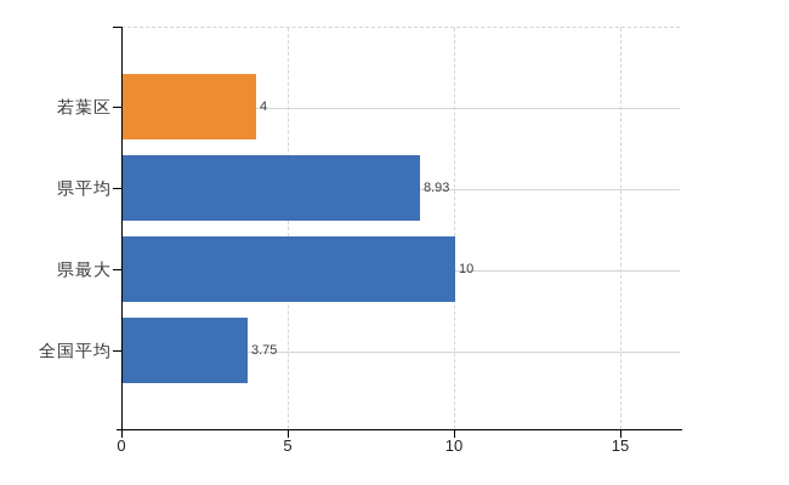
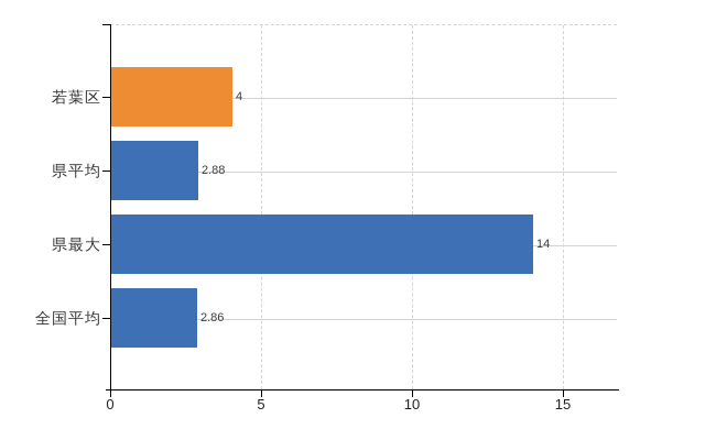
県平均: 8.93 -> 2.88
県最大: 10 -> 14
全国平均: 3.75 -> 2.86
